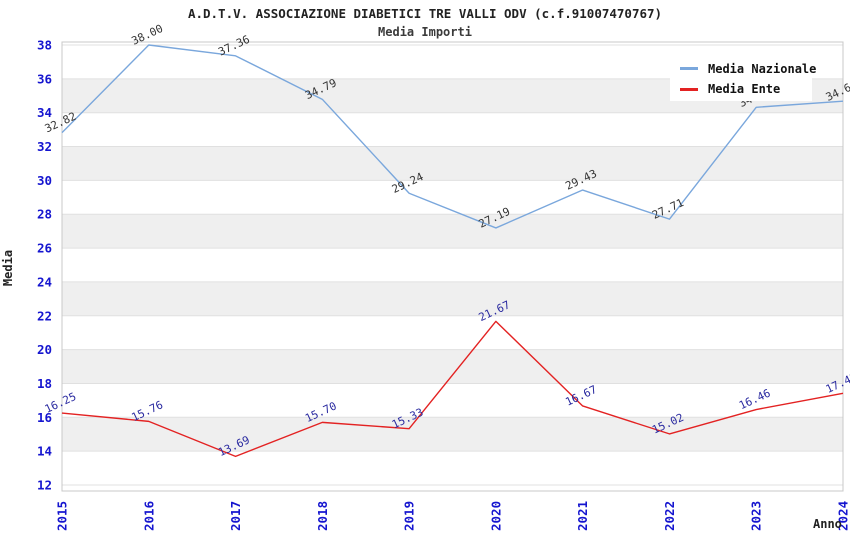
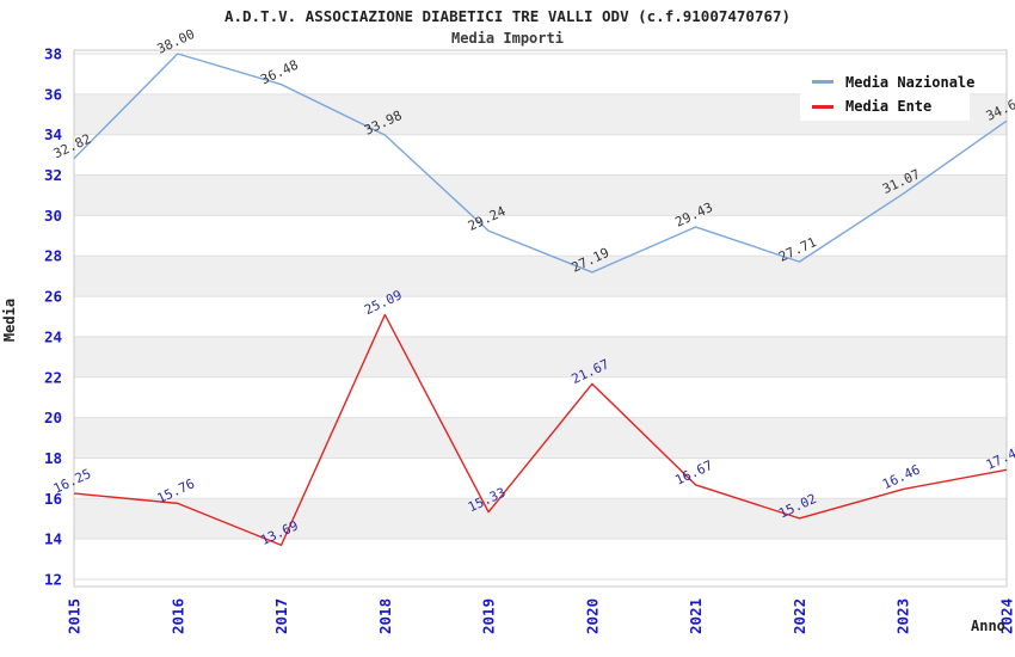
Media Nazionale/2017: 37.36 -> 36.48
Media Nazionale/2018: 34.79 -> 33.98
Media Ente/2018: 15.70 -> 25.09
Media Nazionale/2023: 34.32 -> 31.07
